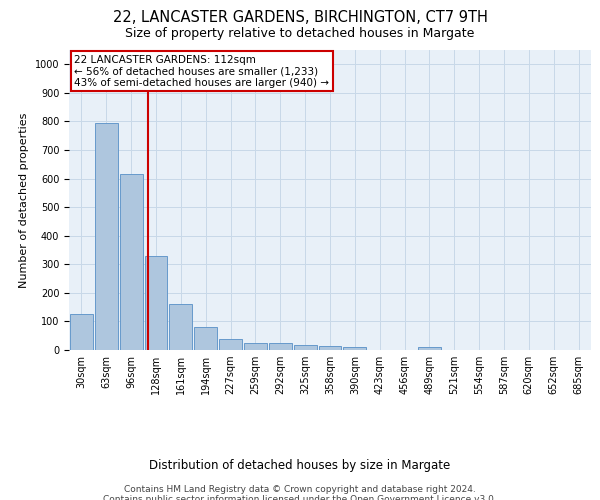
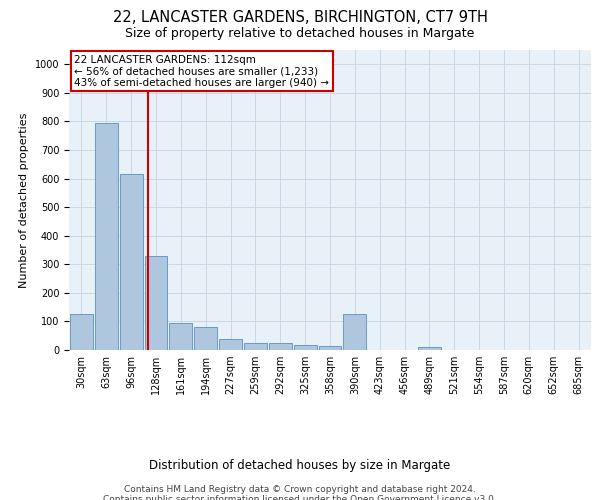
161sqm: 160 -> 95
390sqm: 9 -> 125
